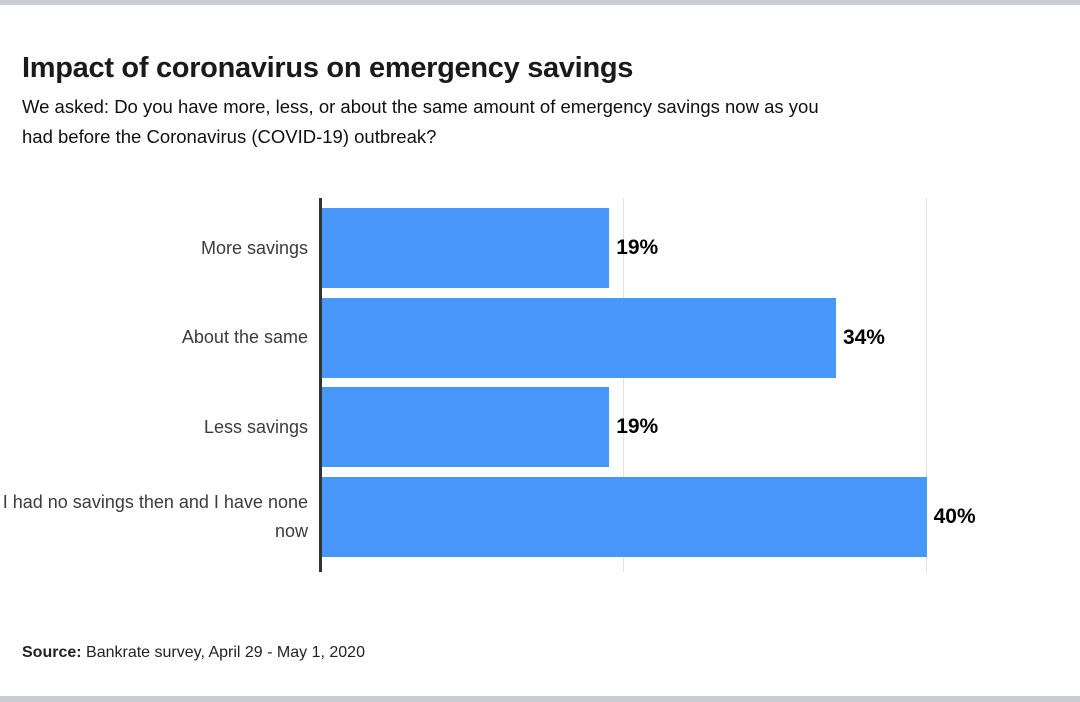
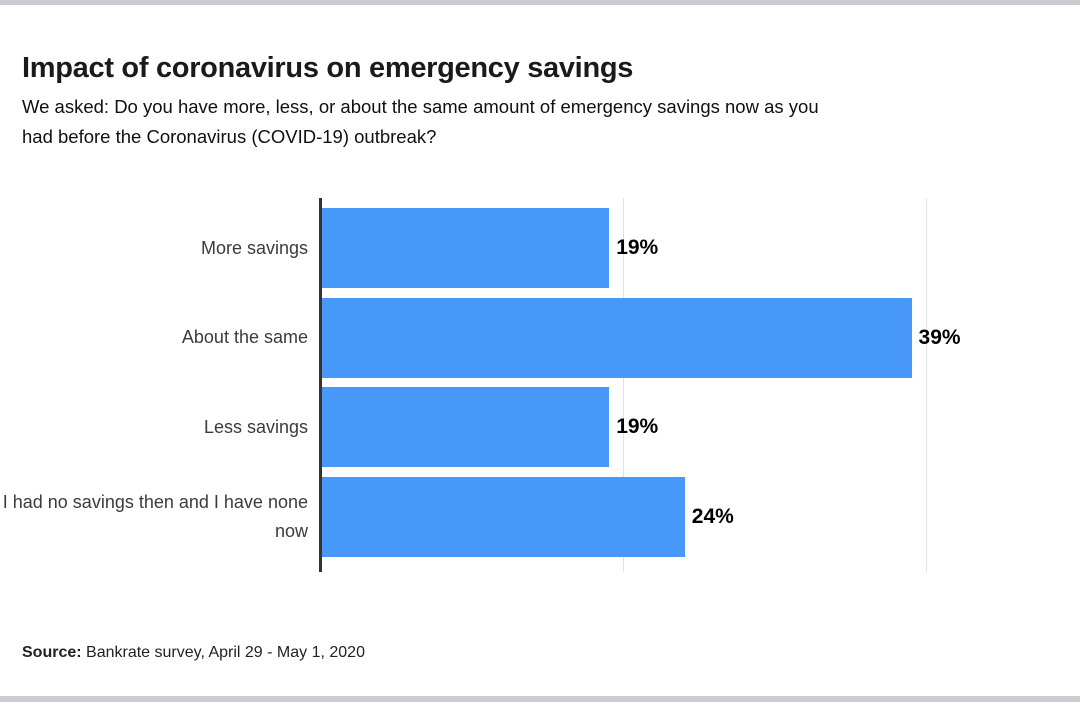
About the same: 34% -> 39%
I had no savings then and I have none now: 40% -> 24%
